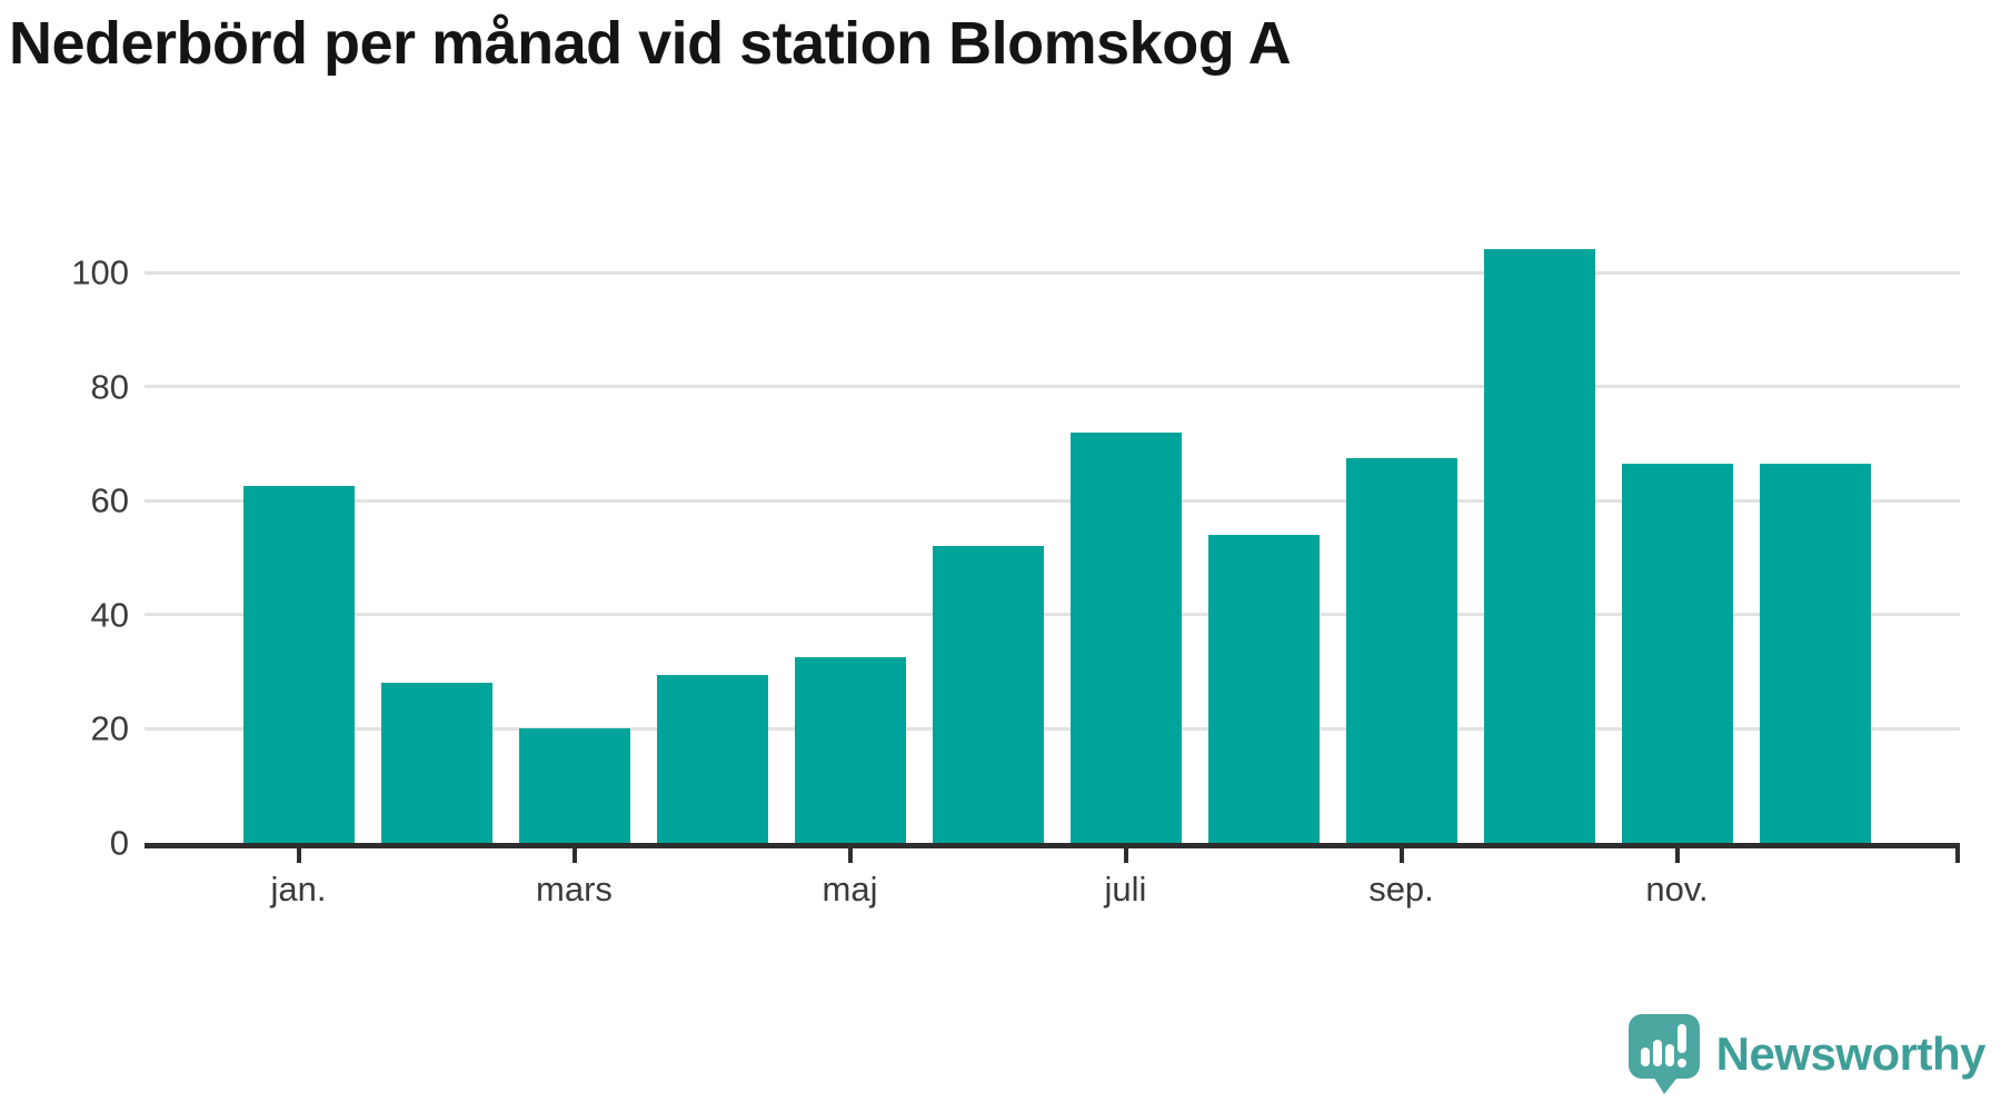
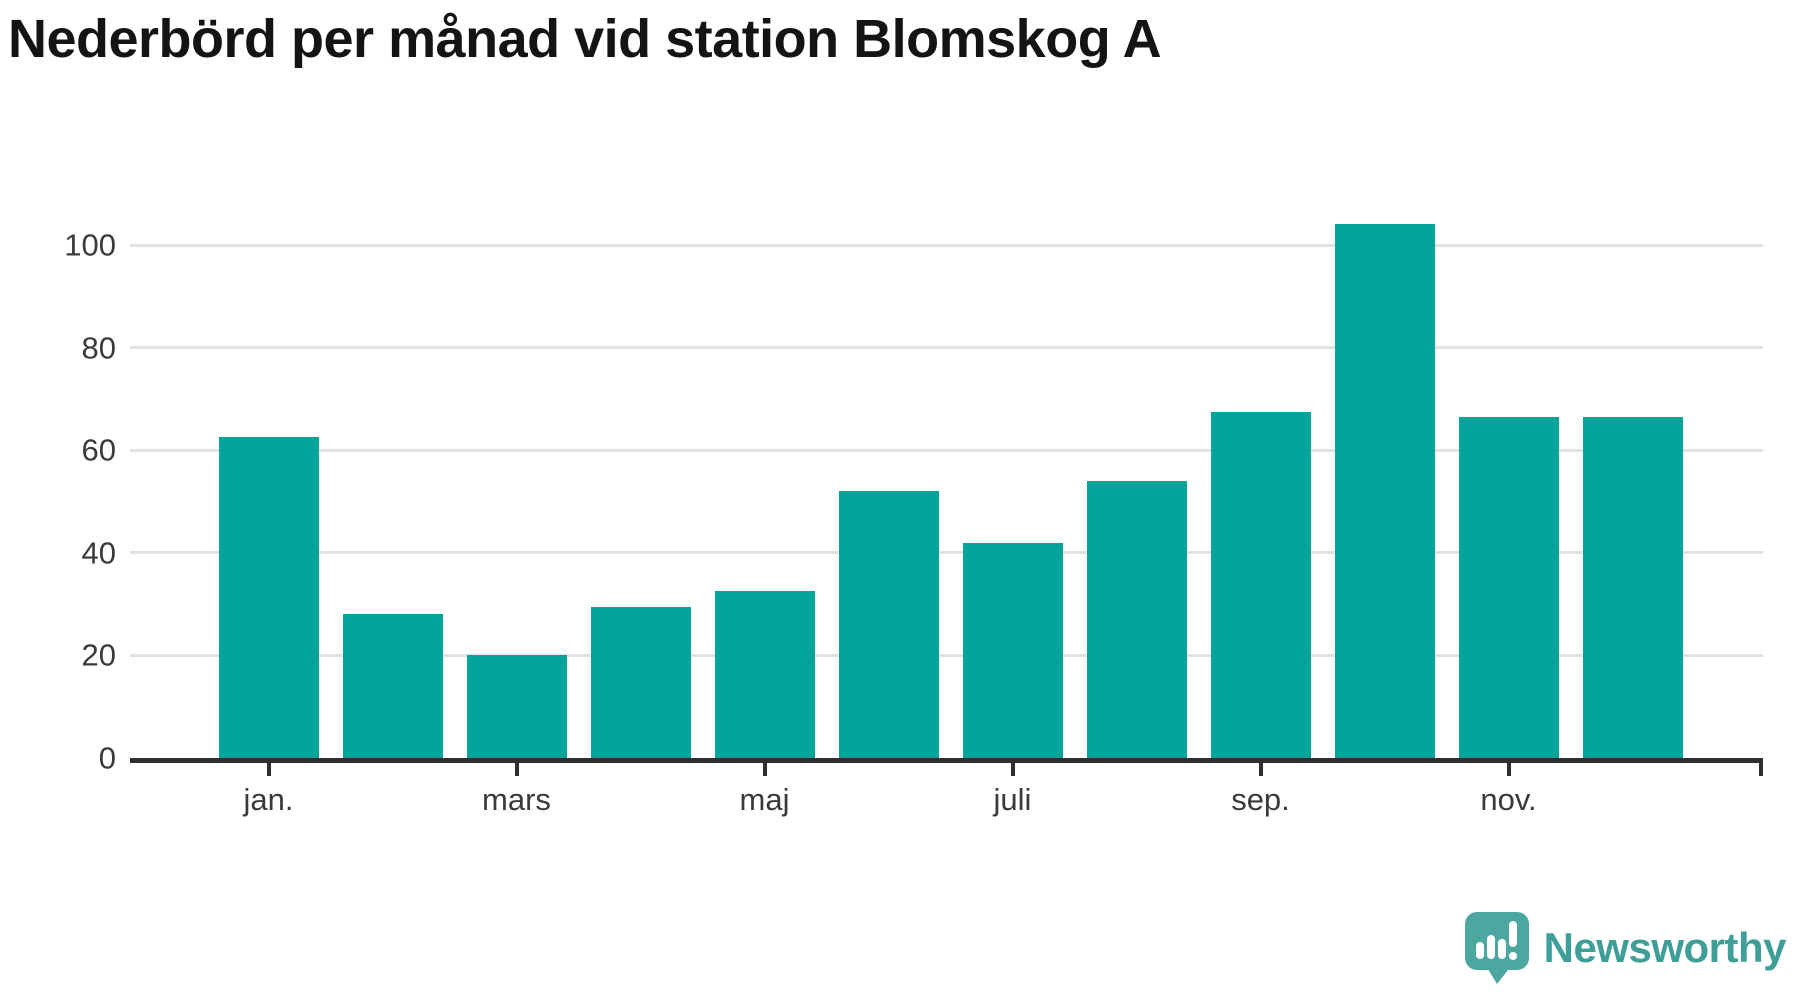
juli: 72 -> 42
